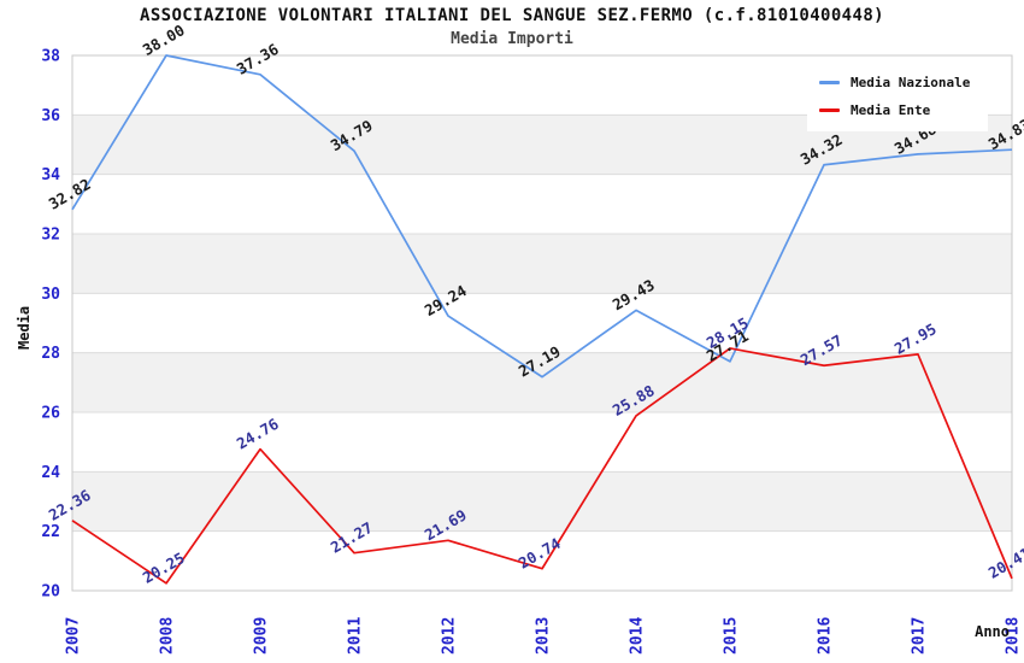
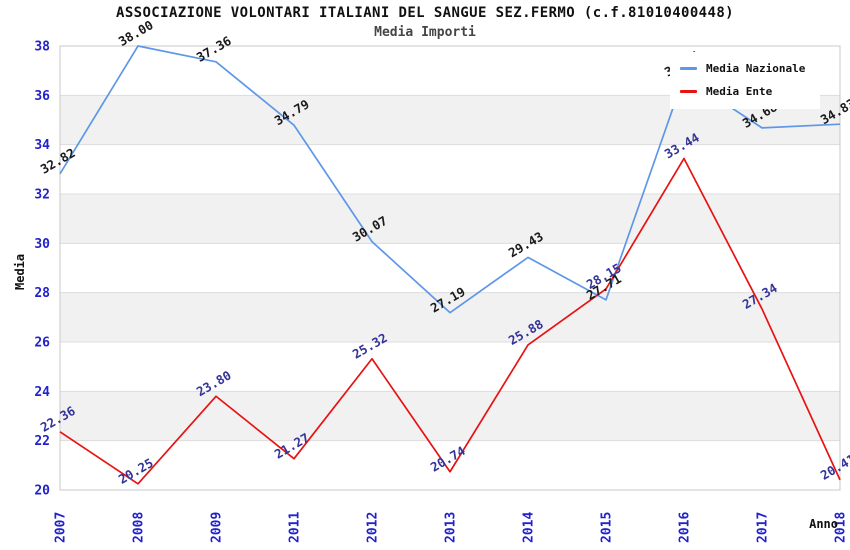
Media Ente/2009: 24.76 -> 23.80
Media Nazionale/2012: 29.24 -> 30.07
Media Ente/2012: 21.69 -> 25.32
Media Nazionale/2016: 34.32 -> 36.76
Media Ente/2016: 27.57 -> 33.44
Media Ente/2017: 27.95 -> 27.34
